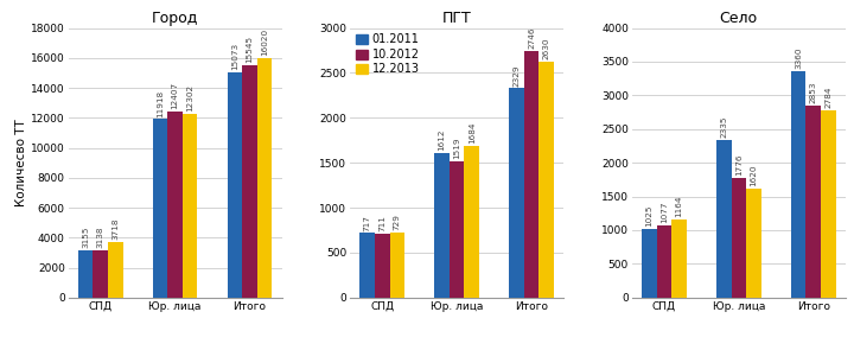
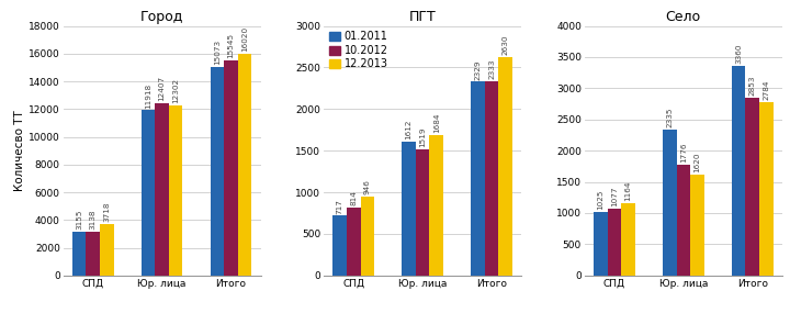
ПГТ/10.2012/СПД: 711 -> 814
ПГТ/12.2013/СПД: 729 -> 946
ПГТ/10.2012/Итого: 2746 -> 2333
